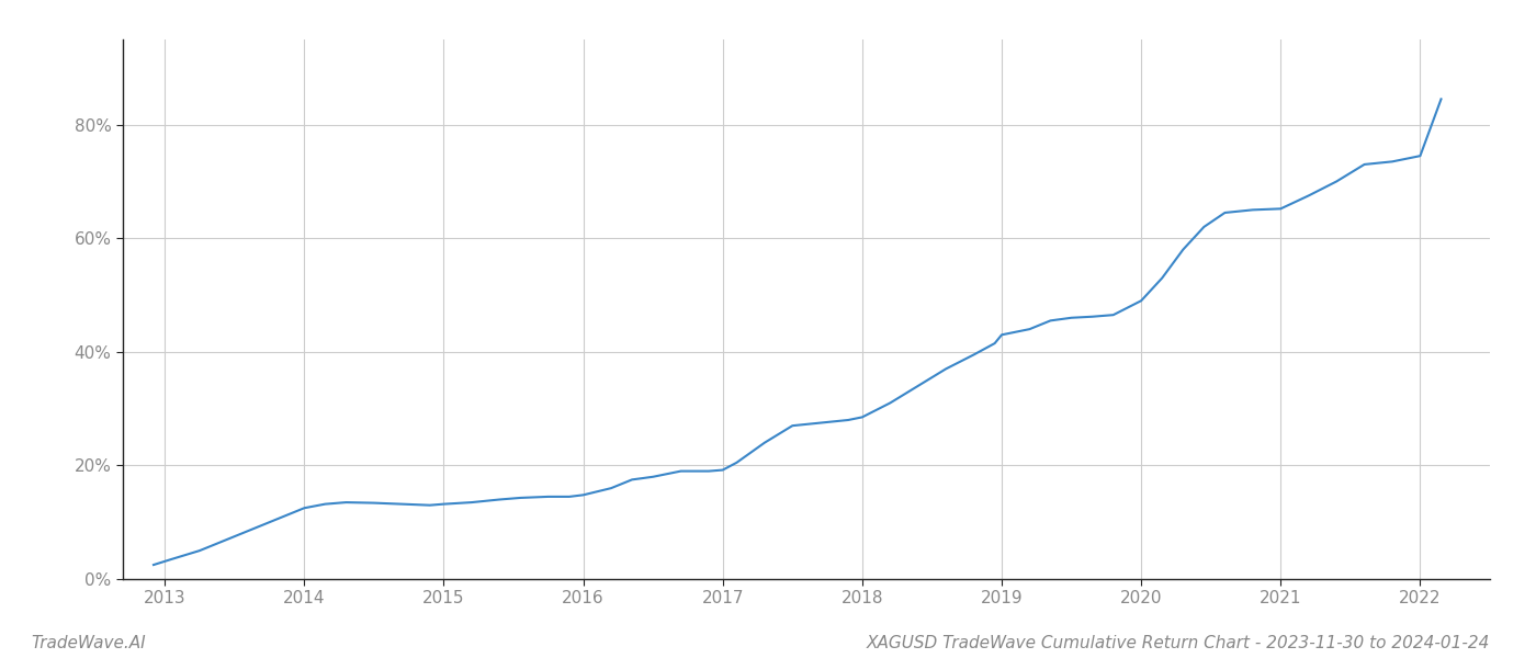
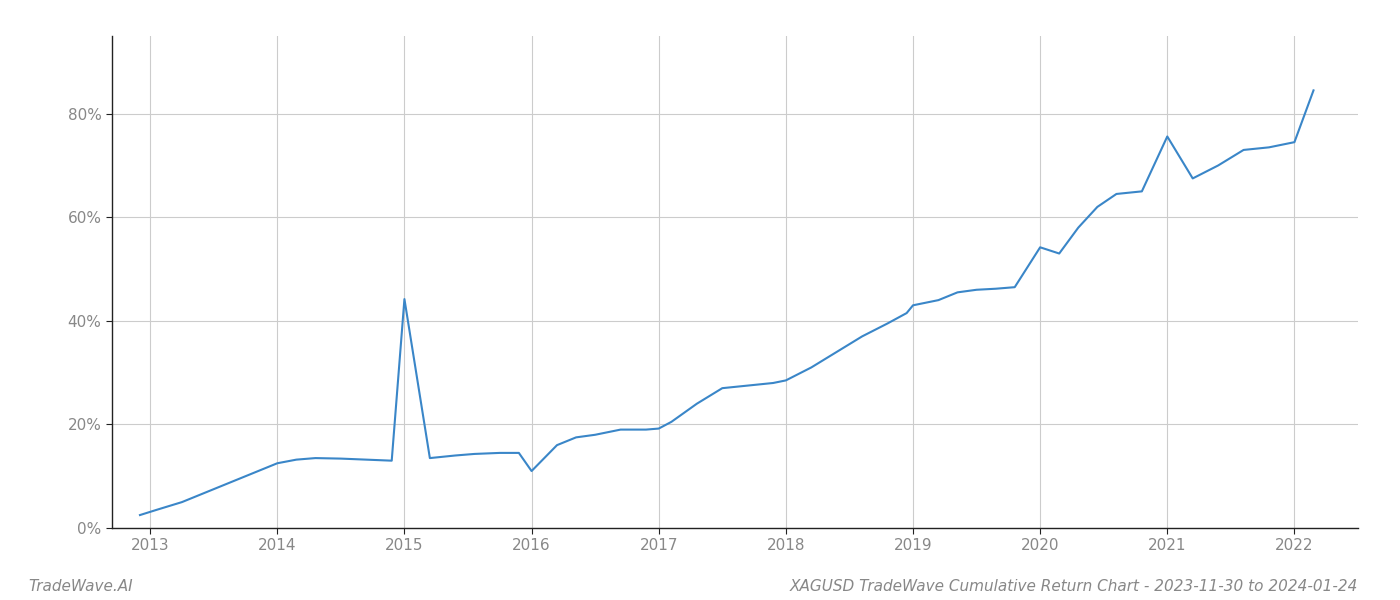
2015: 13.2% -> 44.2%
2016: 14.8% -> 11.0%
2020: 49.0% -> 54.2%
2021: 65.2% -> 75.6%
